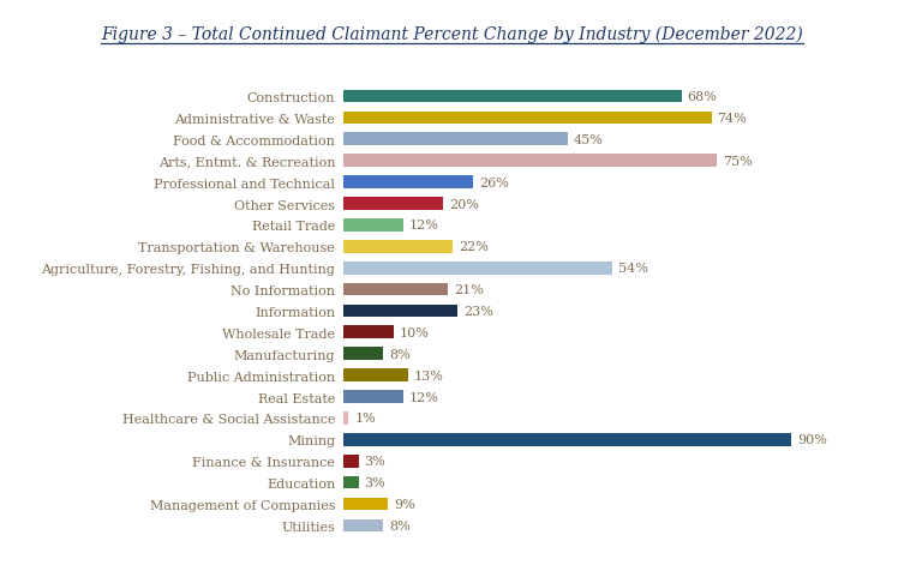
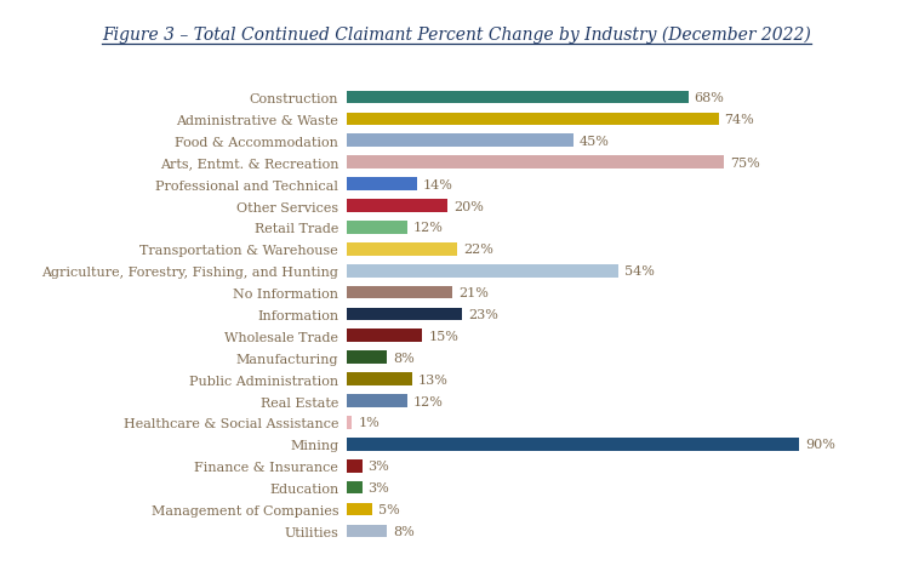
Professional and Technical: 26% -> 14%
Wholesale Trade: 10% -> 15%
Management of Companies: 9% -> 5%
